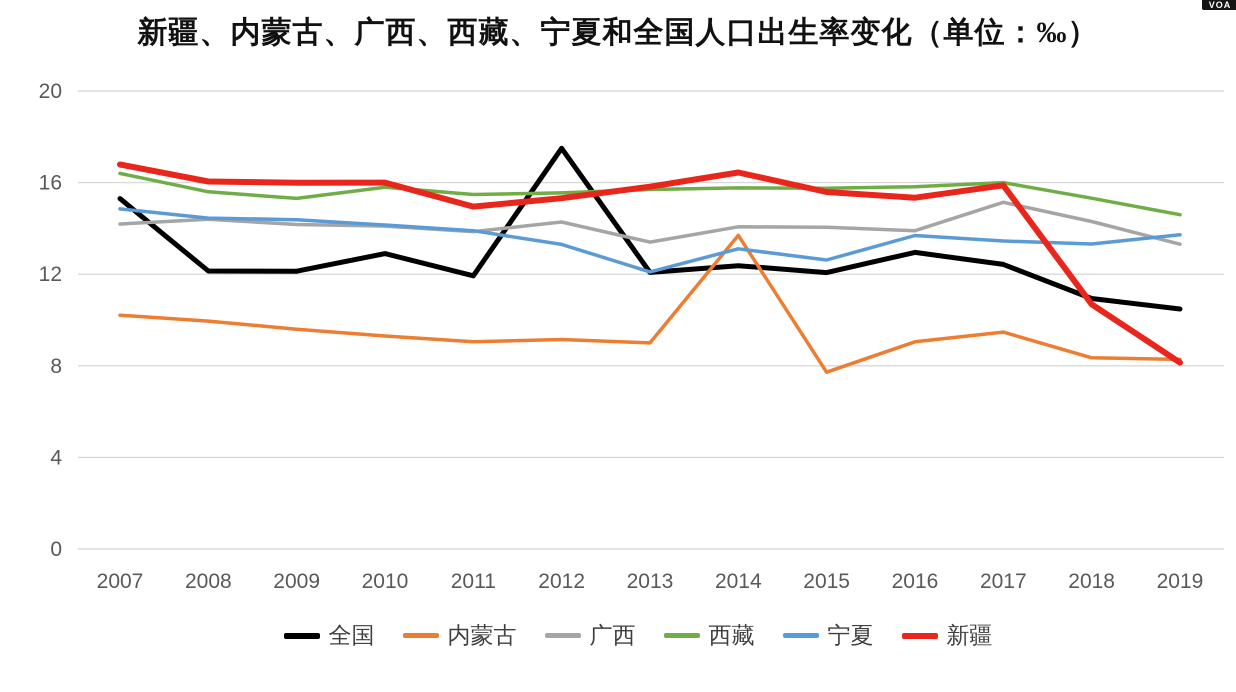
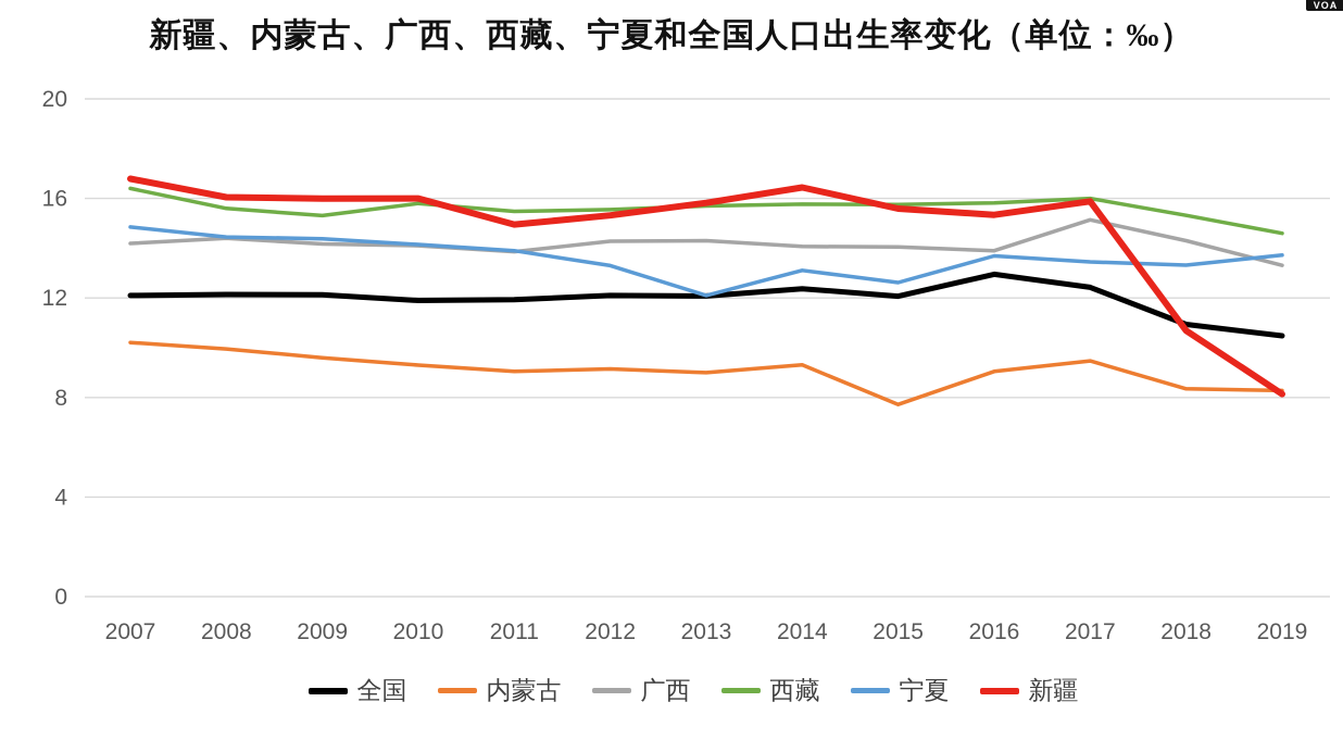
全国/2007: 15.3 -> 12.1
全国/2010: 12.9 -> 11.9
全国/2012: 17.5 -> 12.1
广西/2013: 13.4 -> 14.3
内蒙古/2014: 13.7 -> 9.3
